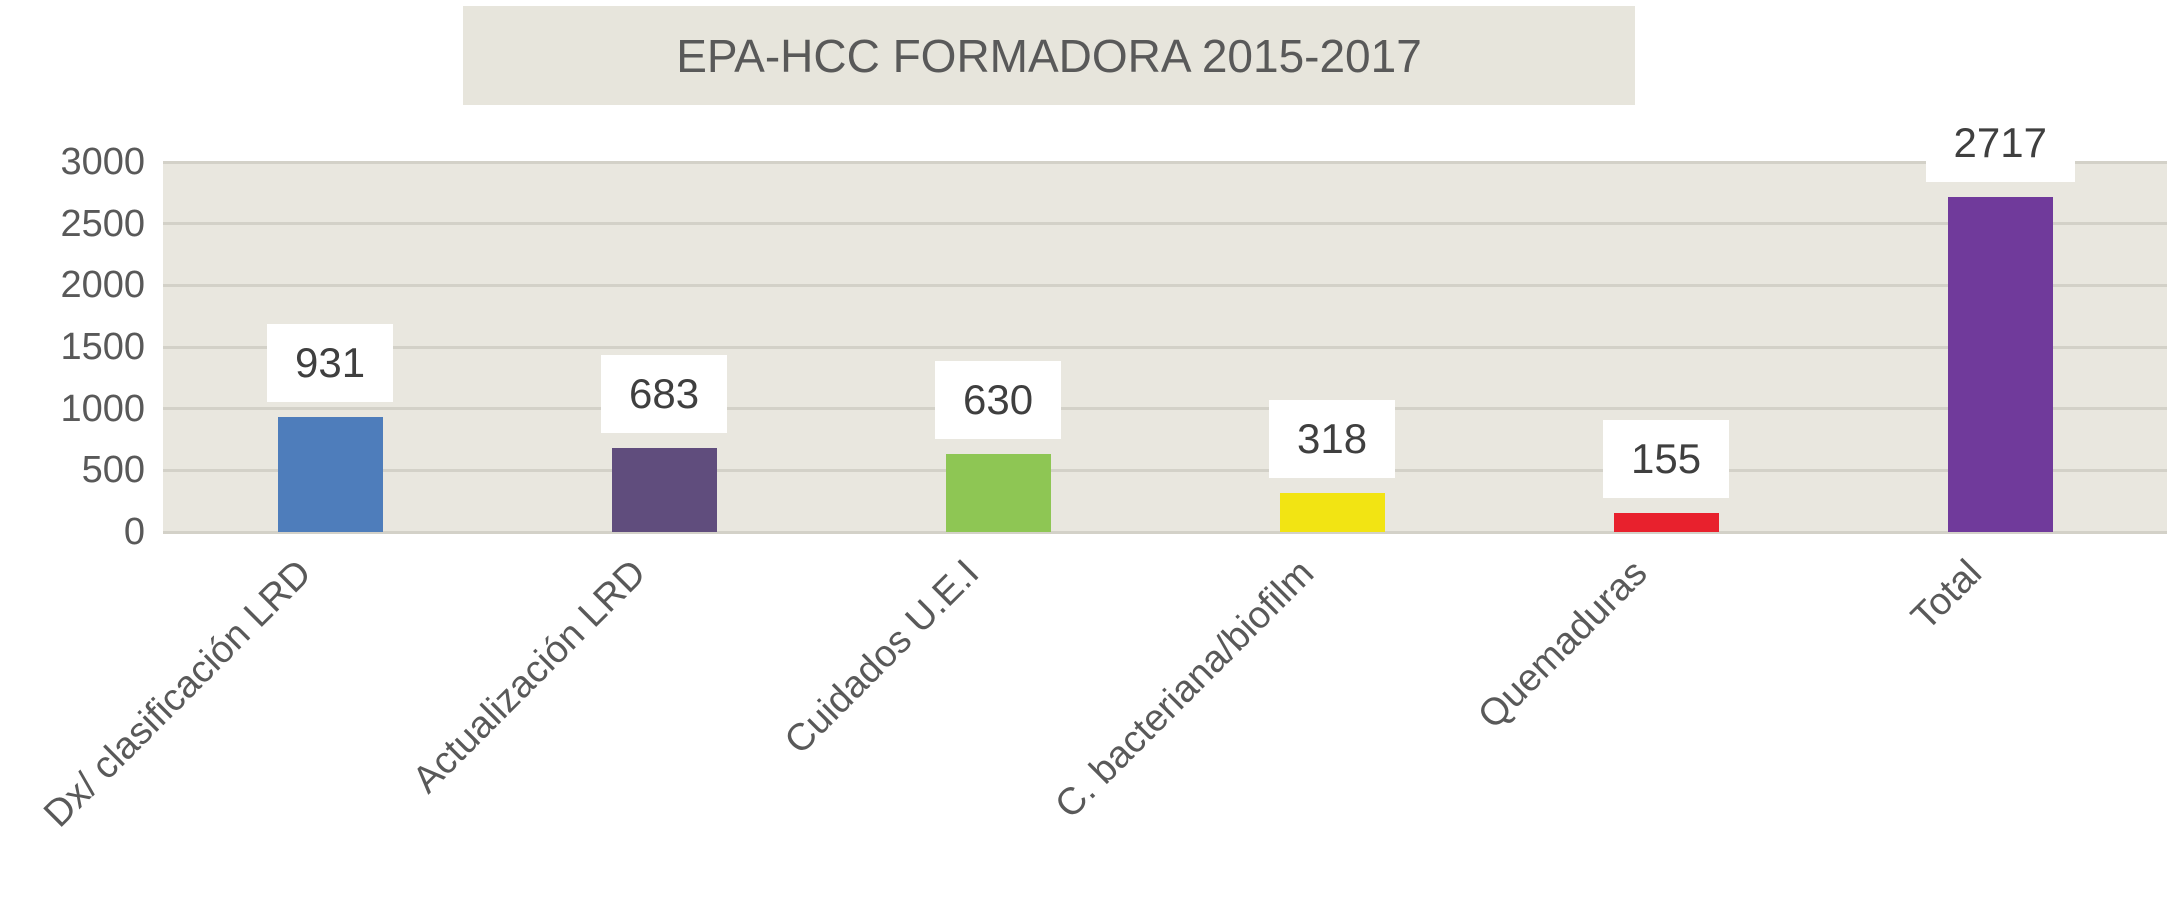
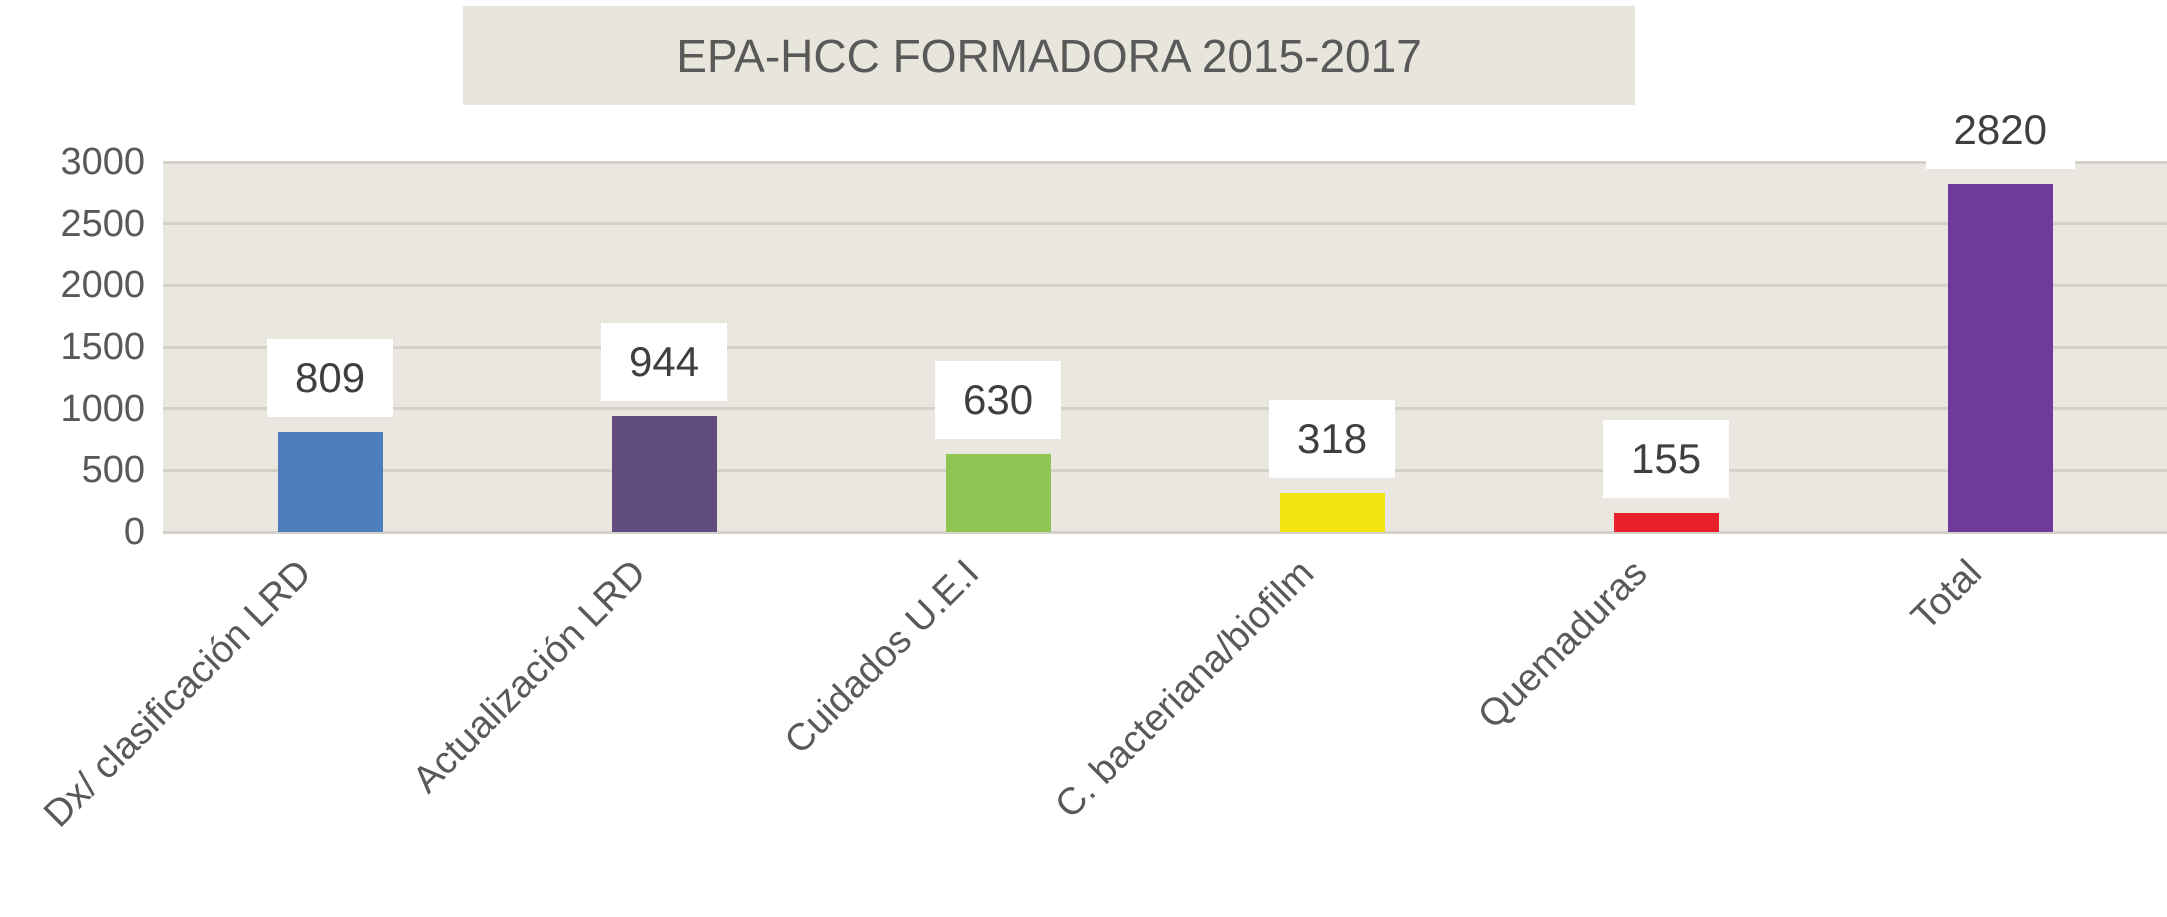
Dx/ clasificación LRD: 931 -> 809
Actualización LRD: 683 -> 944
Total: 2717 -> 2820
